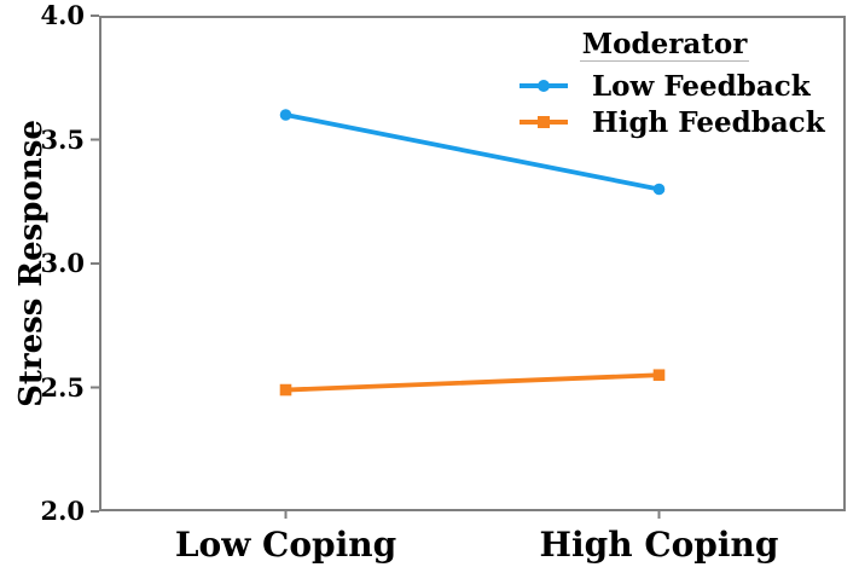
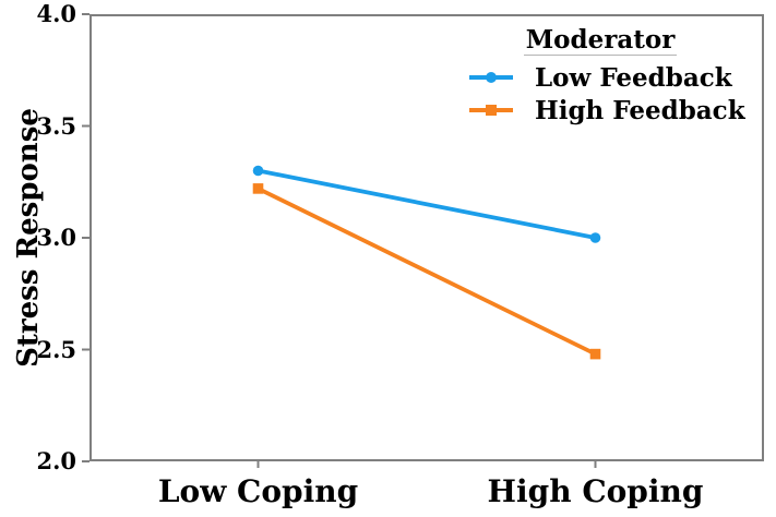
Low Feedback/Low Coping: 3.6 -> 3.3
High Feedback/Low Coping: 2.49 -> 3.22
Low Feedback/High Coping: 3.3 -> 3.0
High Feedback/High Coping: 2.55 -> 2.48
